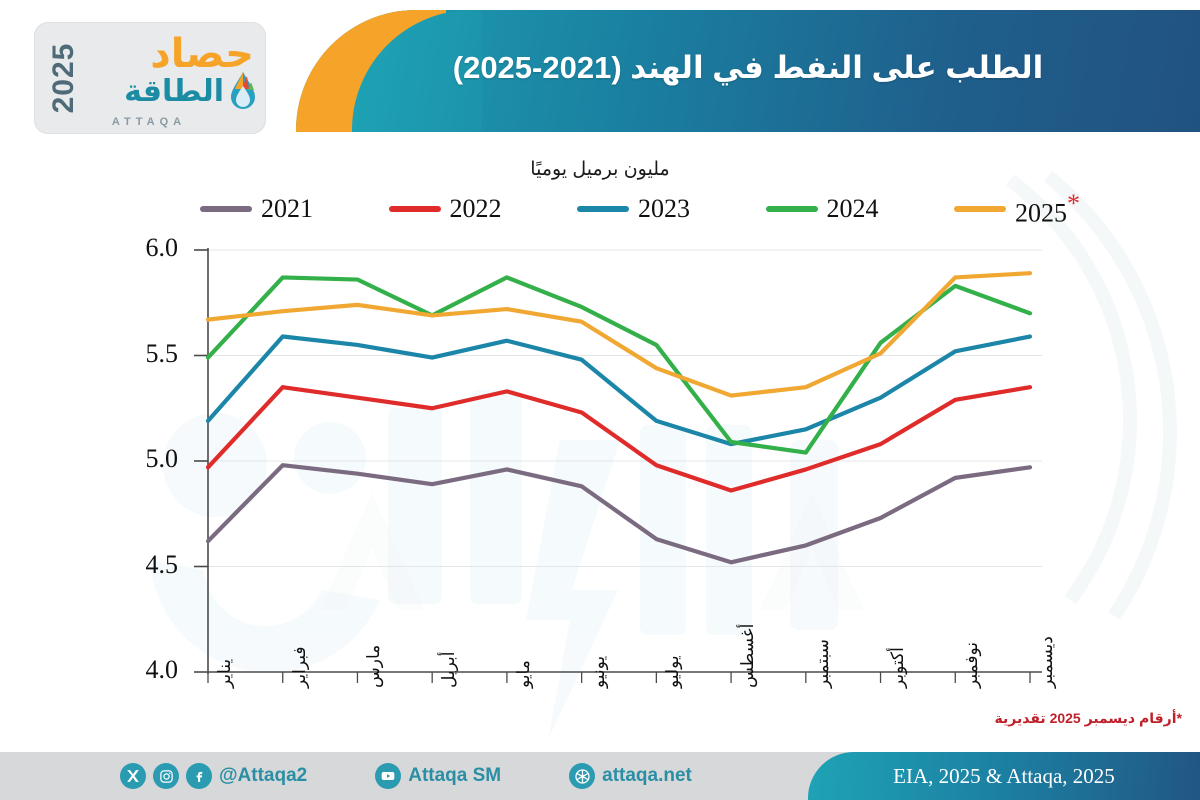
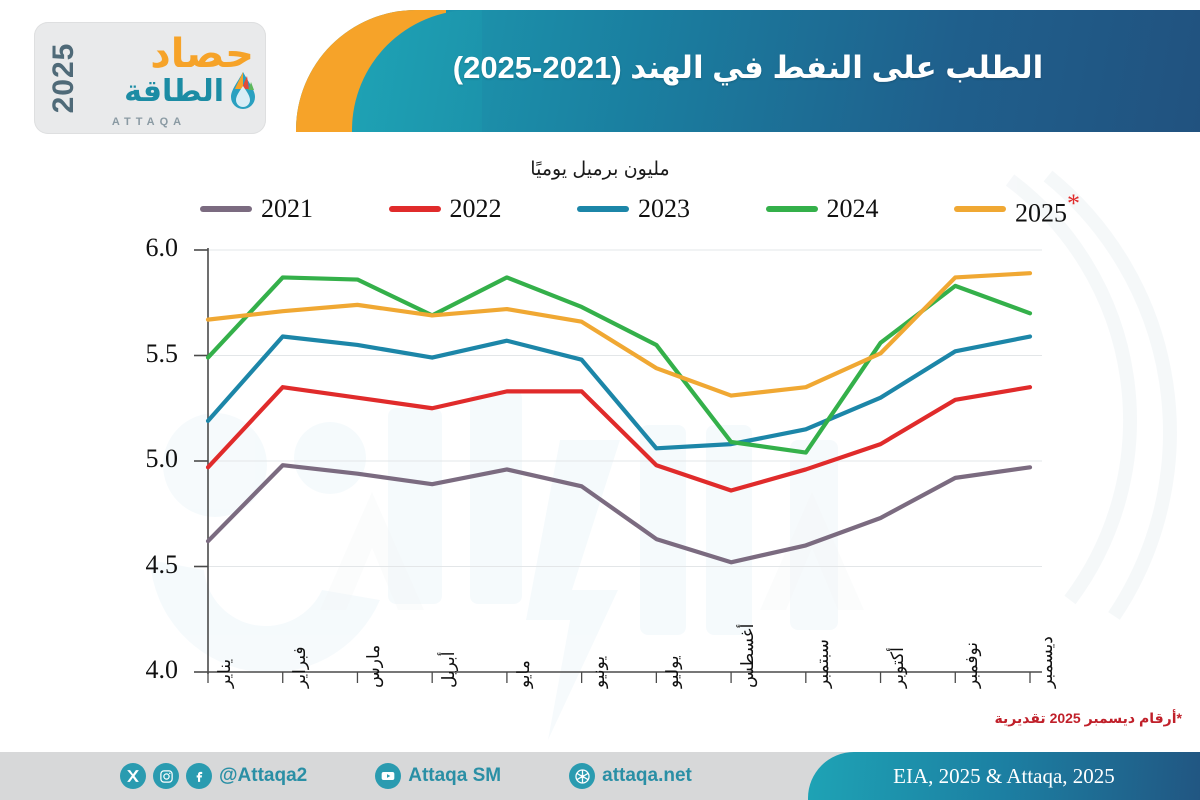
2022/يونيو: 5.23 -> 5.33
2023/يوليو: 5.19 -> 5.06
